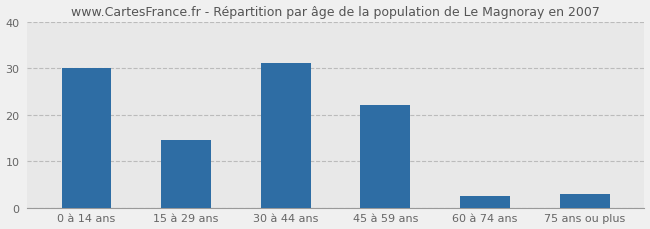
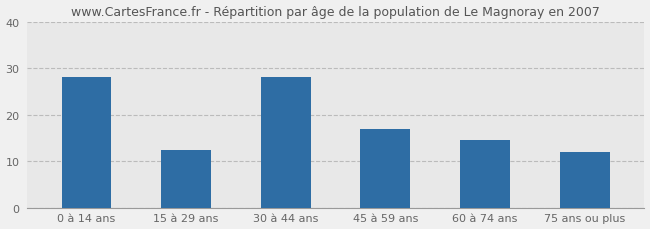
0 à 14 ans: 30.0 -> 28.0
15 à 29 ans: 14.5 -> 12.5
30 à 44 ans: 31.0 -> 28.0
45 à 59 ans: 22.0 -> 17.0
60 à 74 ans: 2.5 -> 14.5
75 ans ou plus: 3.0 -> 12.0
